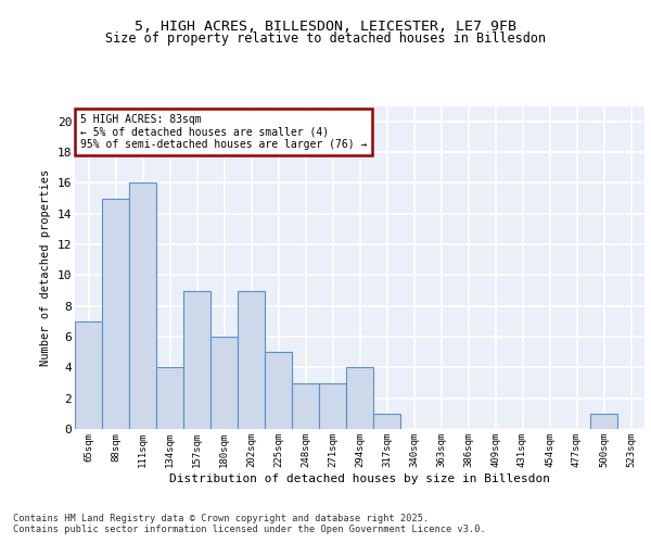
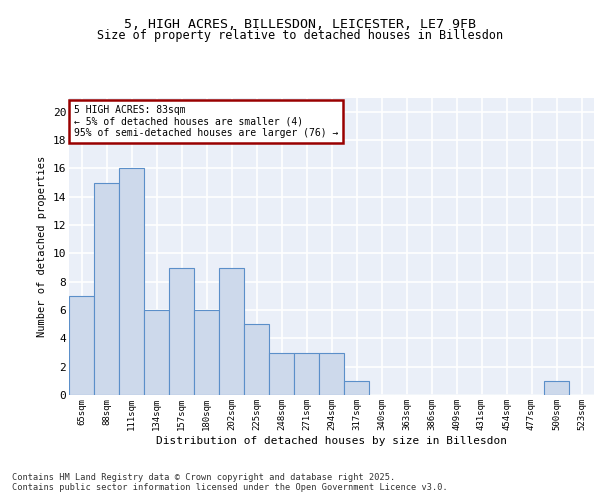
134sqm: 4 -> 6
294sqm: 4 -> 3
